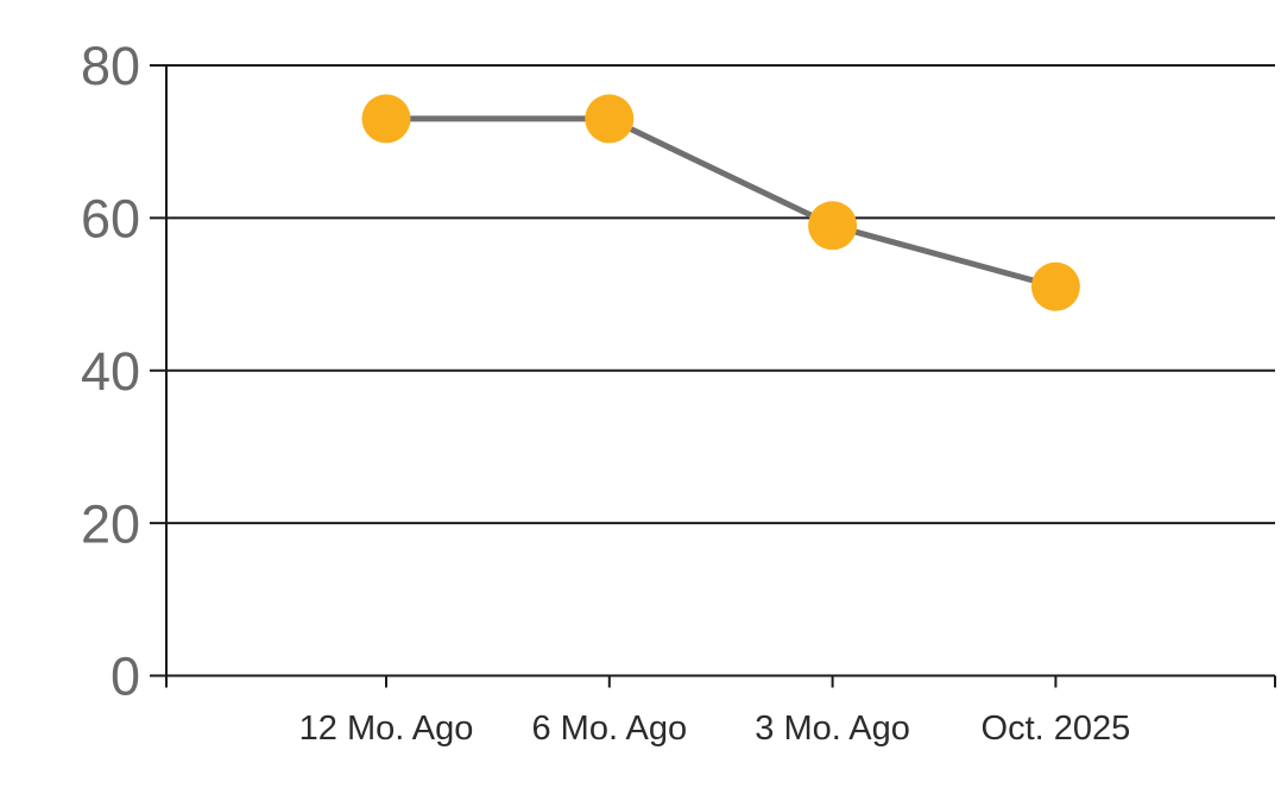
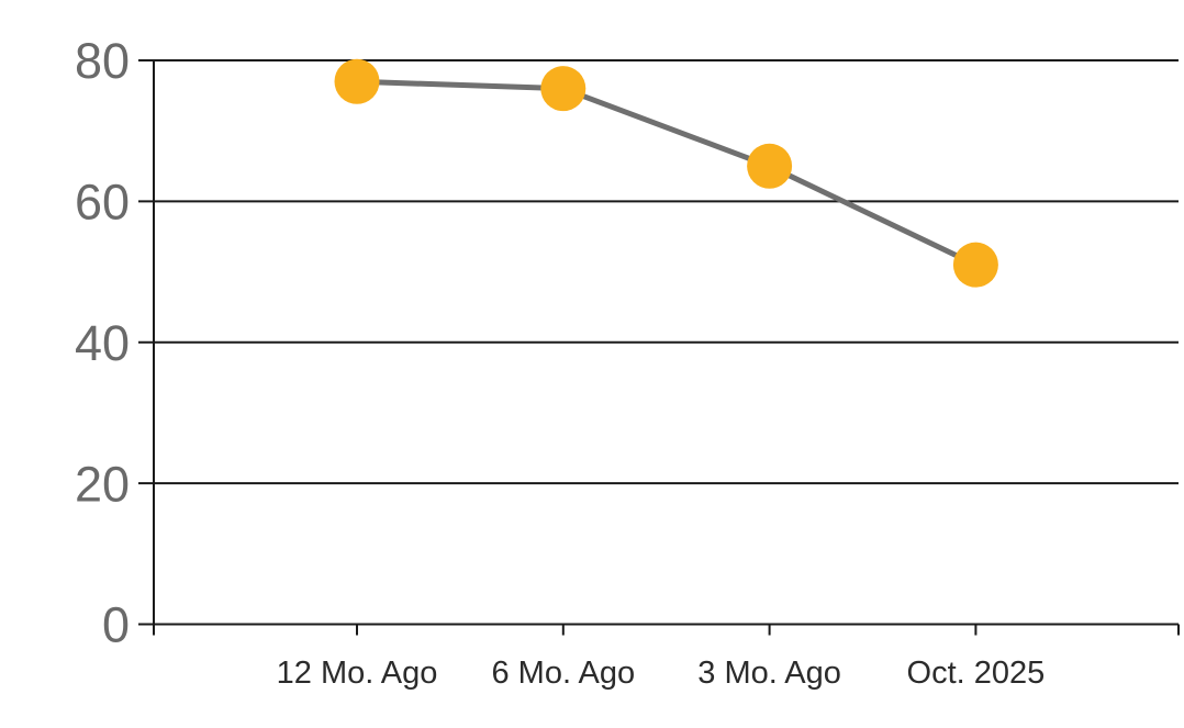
12 Mo. Ago: 73 -> 77
6 Mo. Ago: 73 -> 76
3 Mo. Ago: 59 -> 65
